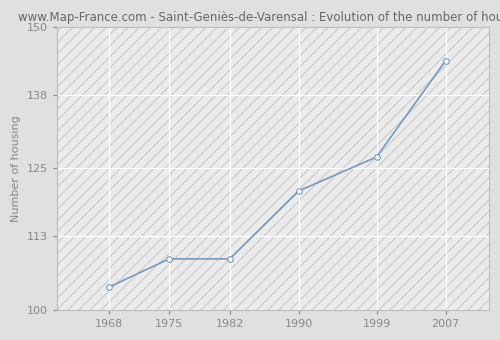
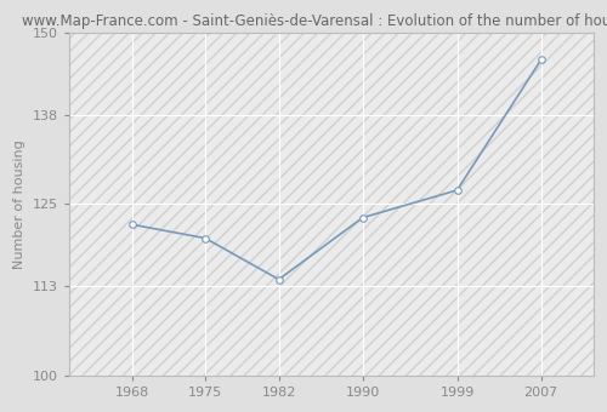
1968: 104 -> 122
1975: 109 -> 120
1982: 109 -> 114
1990: 121 -> 123
2007: 144 -> 146
